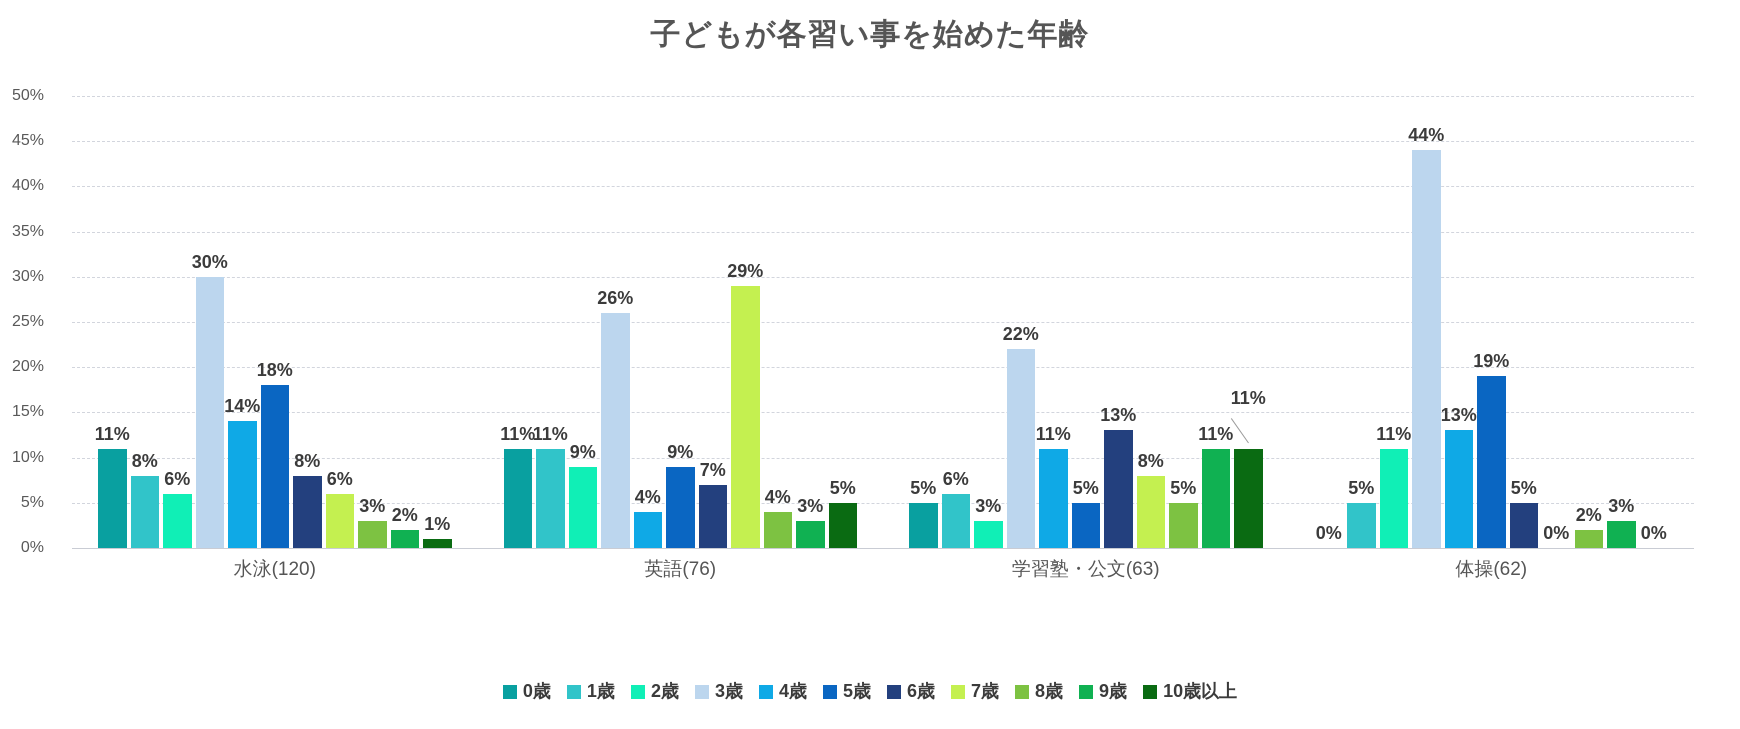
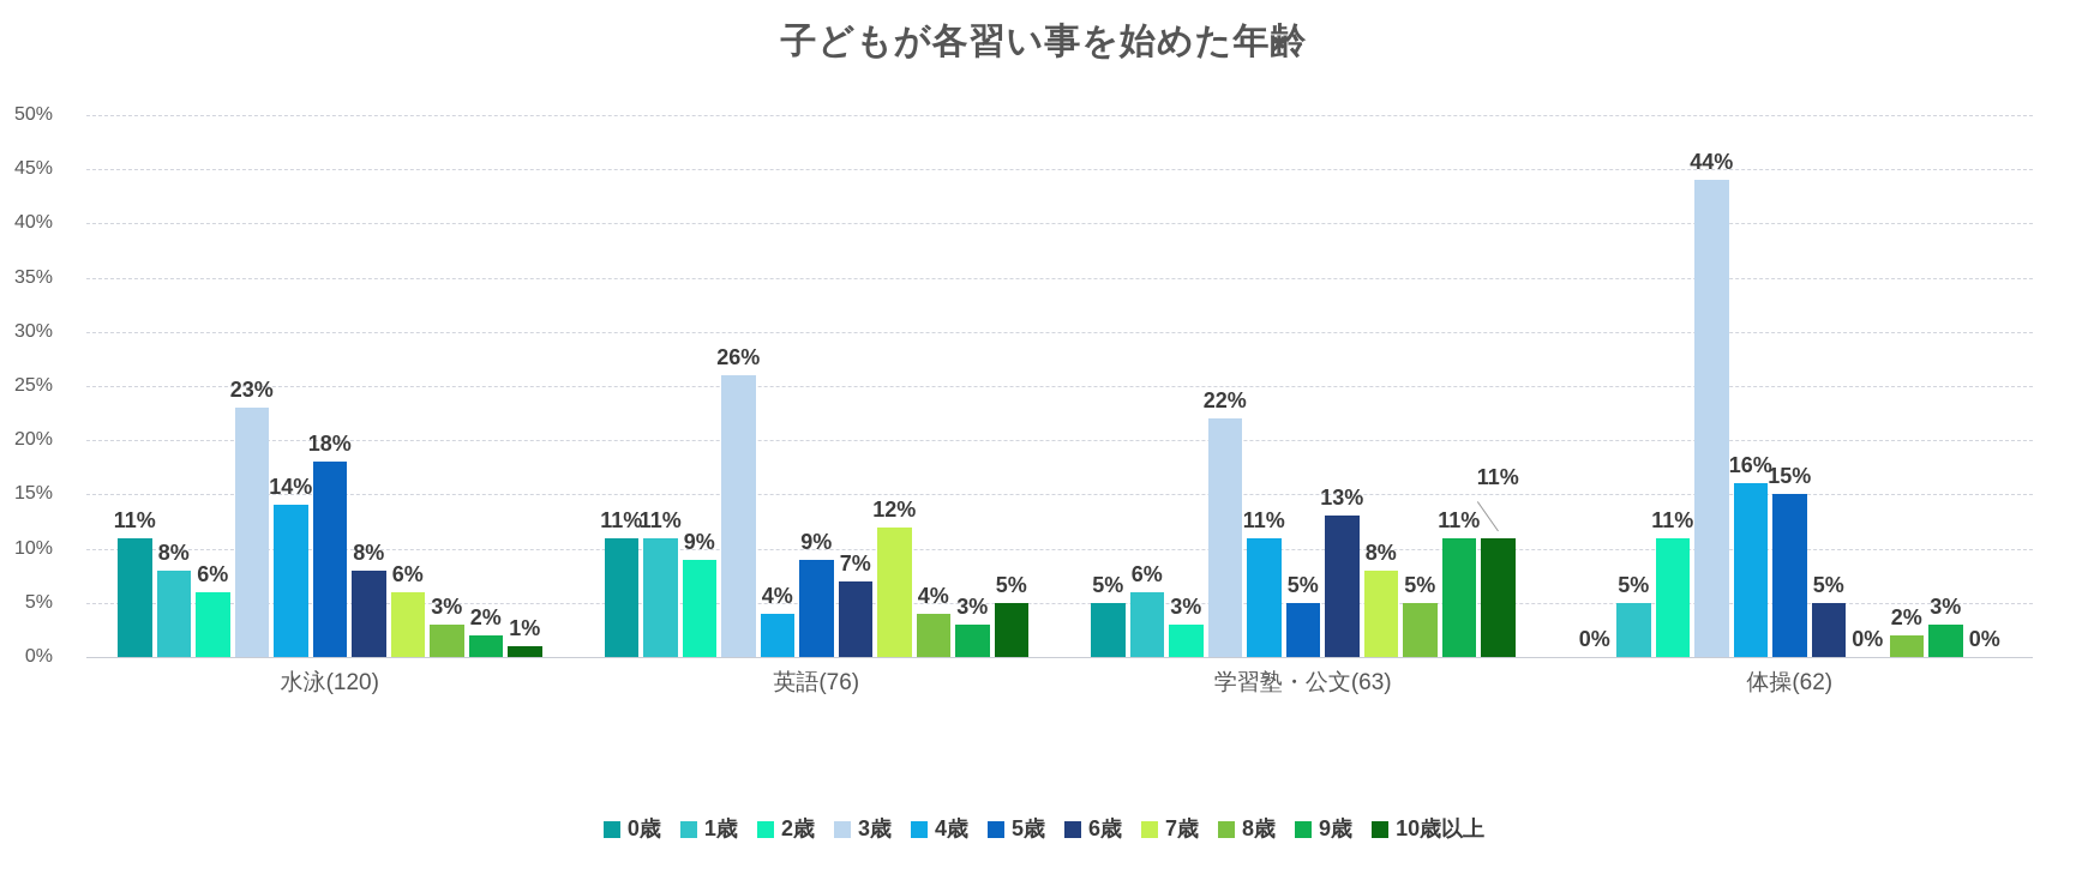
3歳/水泳(120): 30% -> 23%
7歳/英語(76): 29% -> 12%
4歳/体操(62): 13% -> 16%
5歳/体操(62): 19% -> 15%
